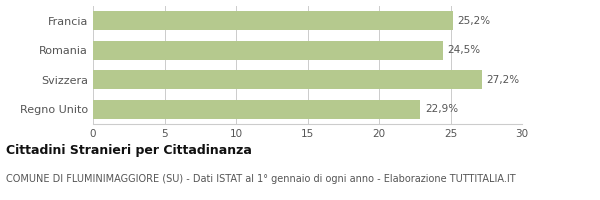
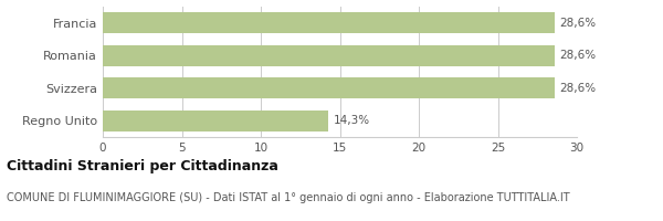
Francia: 25,2% -> 28,6%
Romania: 24,5% -> 28,6%
Svizzera: 27,2% -> 28,6%
Regno Unito: 22,9% -> 14,3%
